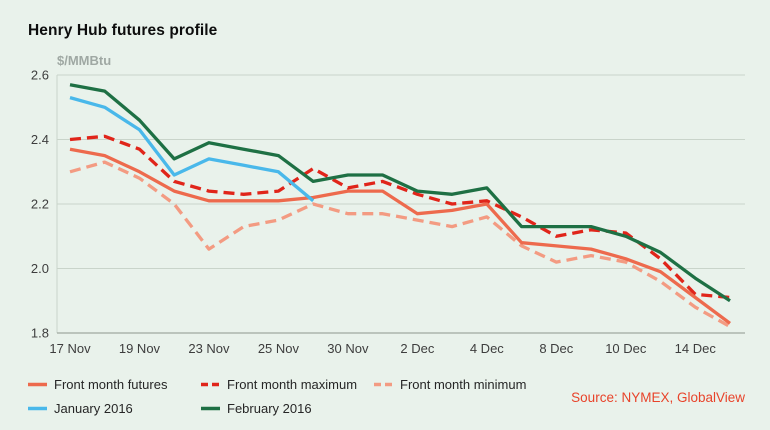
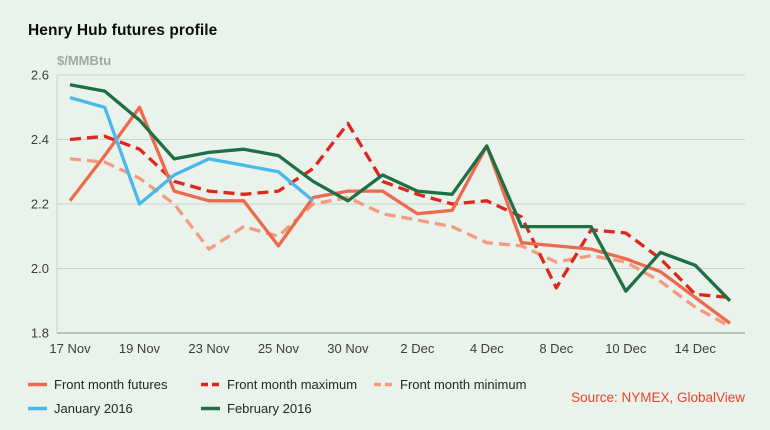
Front month futures/17 Nov: 2.37 -> 2.21
Front month minimum/17 Nov: 2.30 -> 2.34
Front month futures/19 Nov: 2.30 -> 2.50
January 2016/19 Nov: 2.43 -> 2.20
February 2016/23 Nov: 2.39 -> 2.36
Front month futures/25 Nov: 2.21 -> 2.07
Front month minimum/25 Nov: 2.15 -> 2.10
Front month maximum/30 Nov: 2.25 -> 2.45
Front month minimum/30 Nov: 2.17 -> 2.22
February 2016/30 Nov: 2.29 -> 2.21
Front month futures/4 Dec: 2.20 -> 2.38
Front month minimum/4 Dec: 2.16 -> 2.08
February 2016/4 Dec: 2.25 -> 2.38
Front month maximum/8 Dec: 2.10 -> 1.94
February 2016/10 Dec: 2.10 -> 1.93
February 2016/14 Dec: 1.97 -> 2.01
